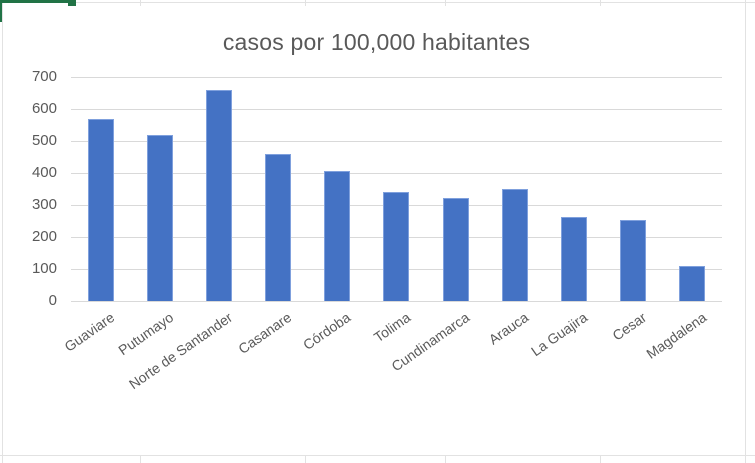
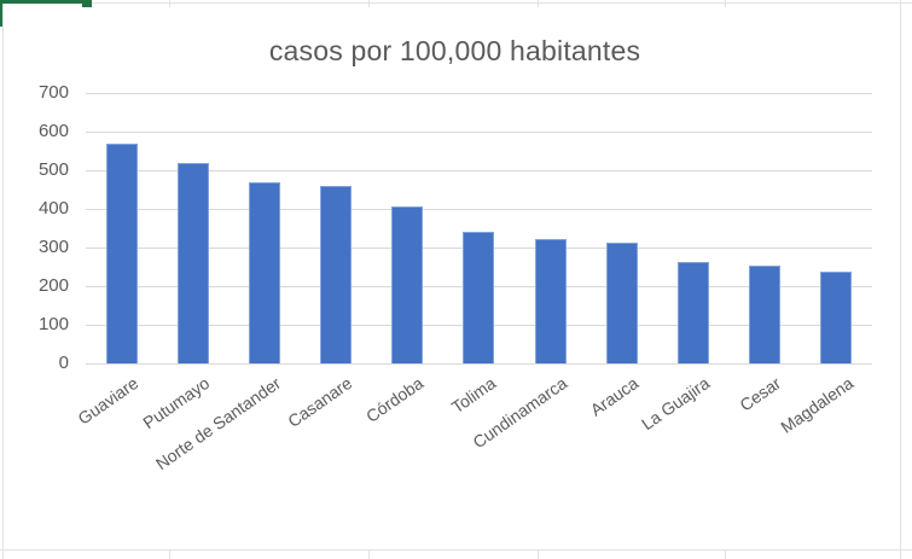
Norte de Santander: 660 -> 470
Arauca: 350 -> 310
Magdalena: 110 -> 240
